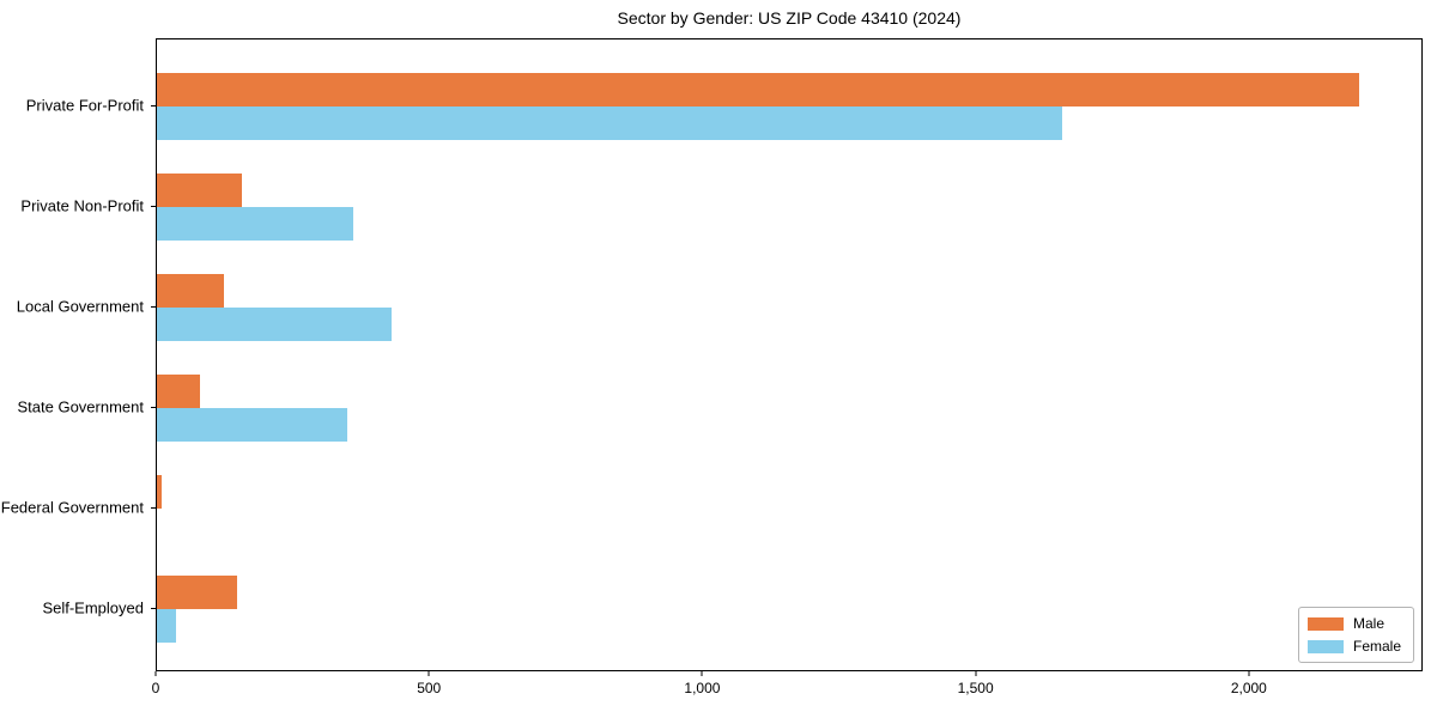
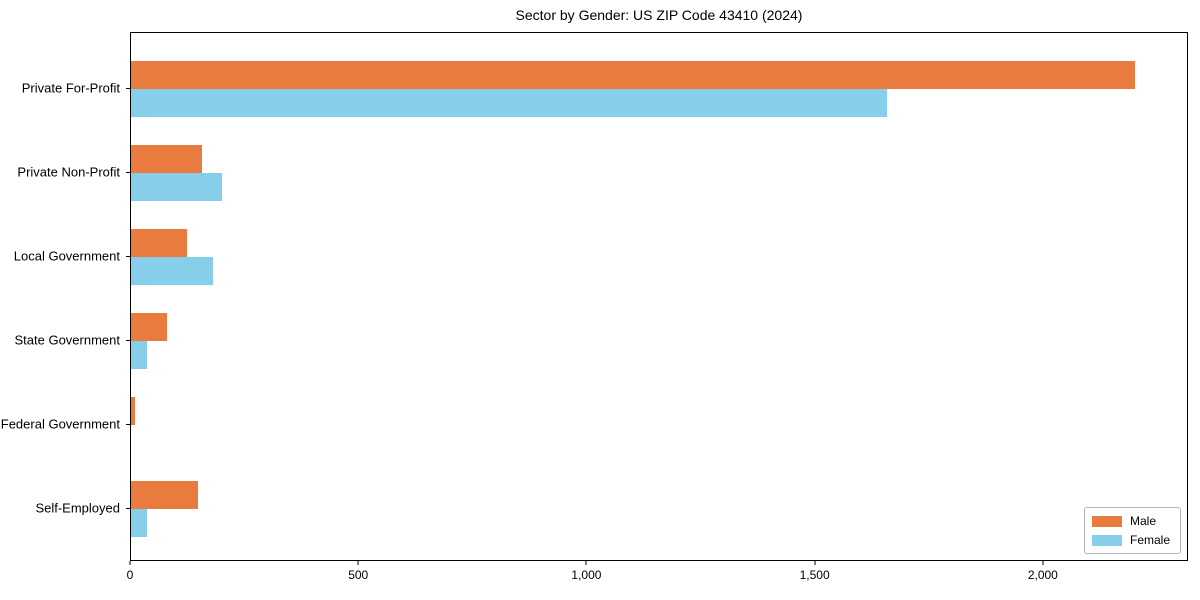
Female/Private Non-Profit: 360 -> 200
Female/Local Government: 430 -> 180
Female/State Government: 350 -> 40
